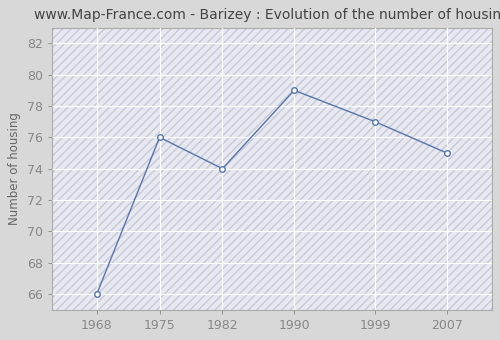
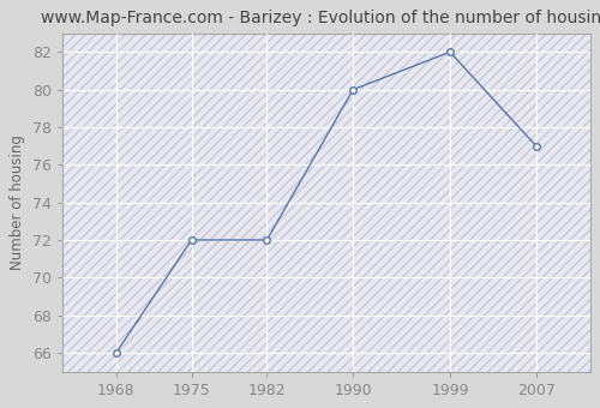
1975: 76 -> 72
1982: 74 -> 72
1990: 79 -> 80
1999: 77 -> 82
2007: 75 -> 77
